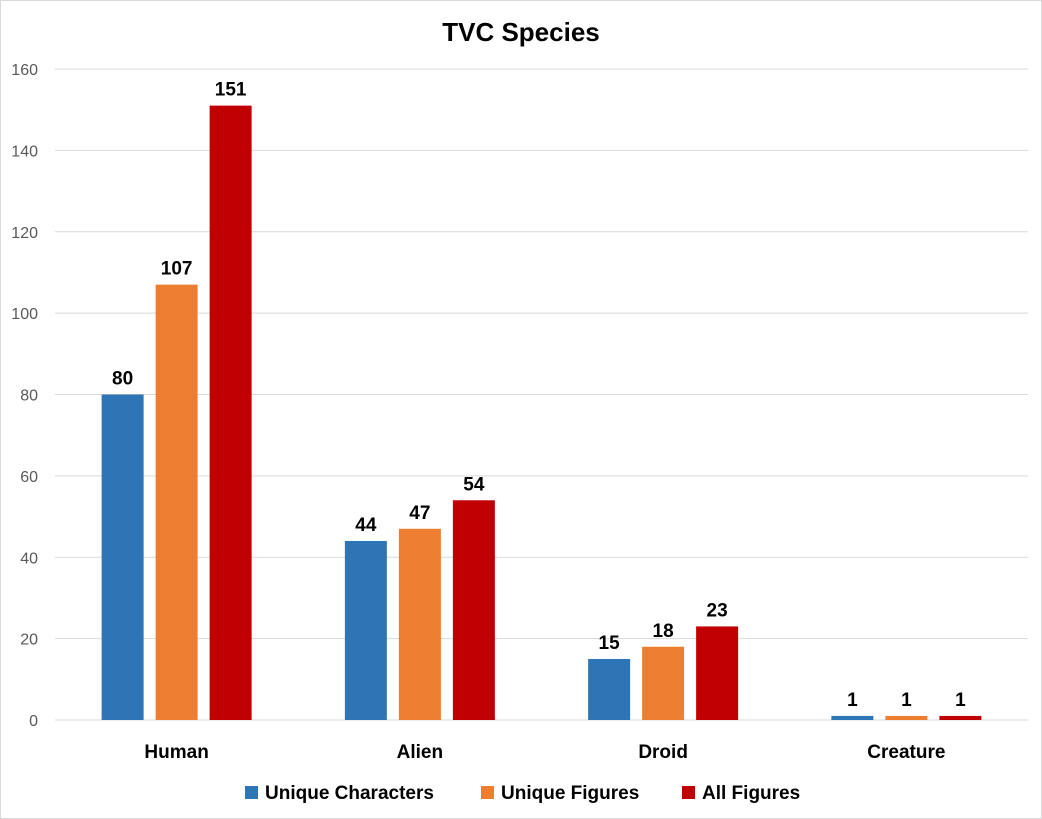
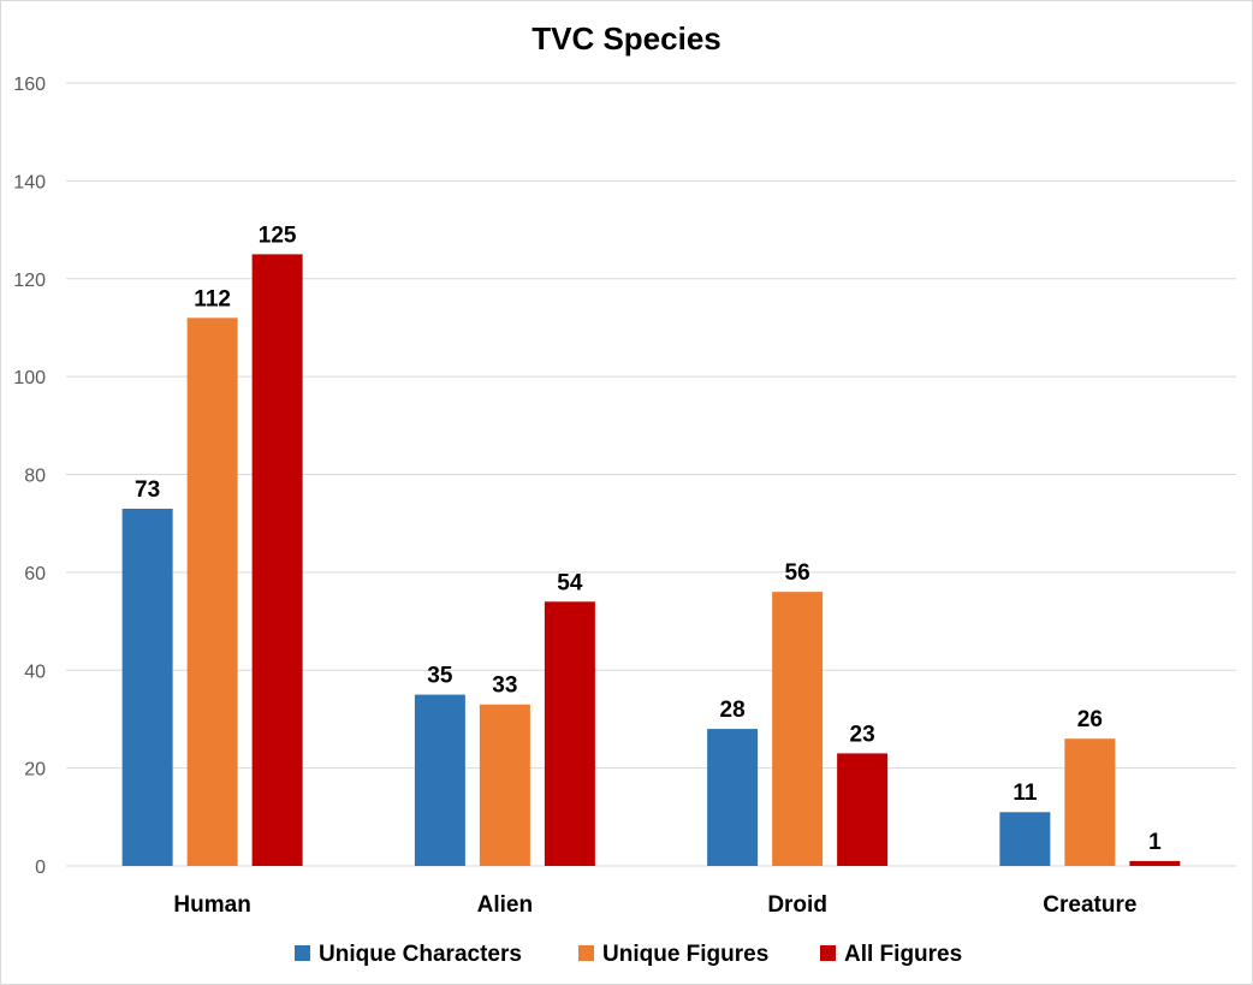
Unique Characters/Human: 80 -> 73
Unique Figures/Human: 107 -> 112
All Figures/Human: 151 -> 125
Unique Characters/Alien: 44 -> 35
Unique Figures/Alien: 47 -> 33
Unique Characters/Droid: 15 -> 28
Unique Figures/Droid: 18 -> 56
Unique Characters/Creature: 1 -> 11
Unique Figures/Creature: 1 -> 26
